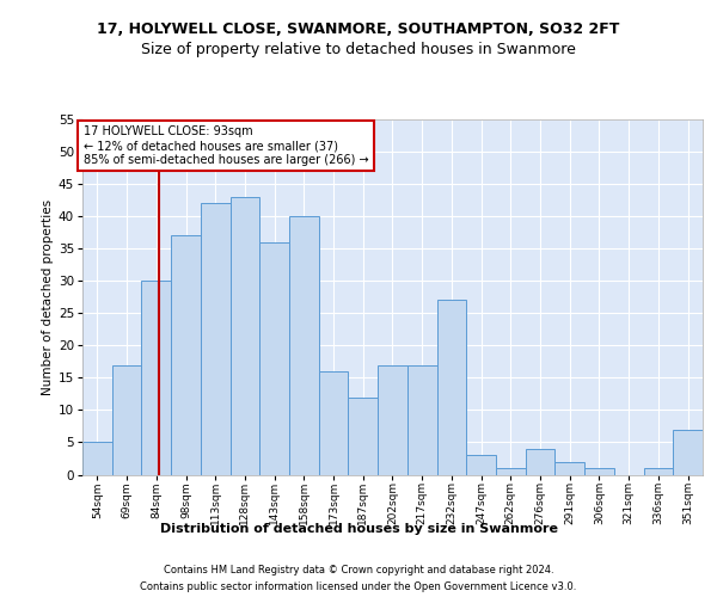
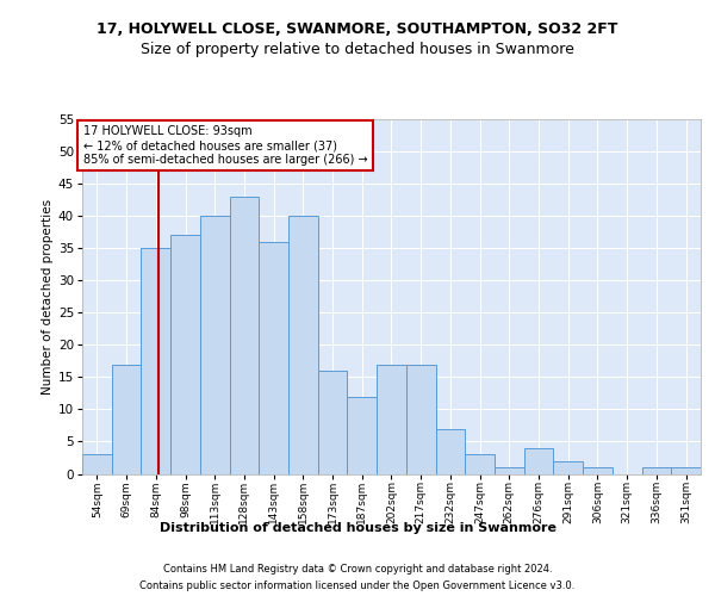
54sqm: 5 -> 3
84sqm: 30 -> 35
113sqm: 42 -> 40
232sqm: 27 -> 7
351sqm: 7 -> 1
